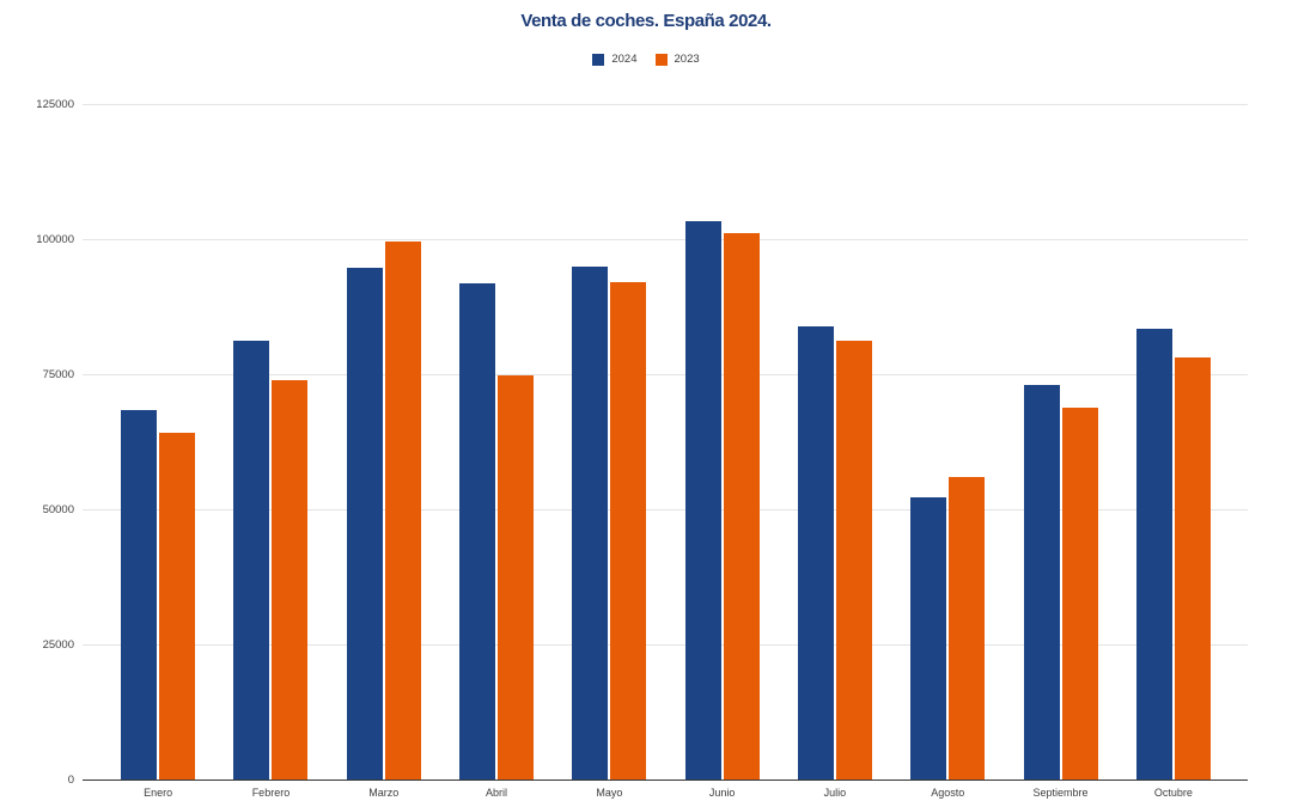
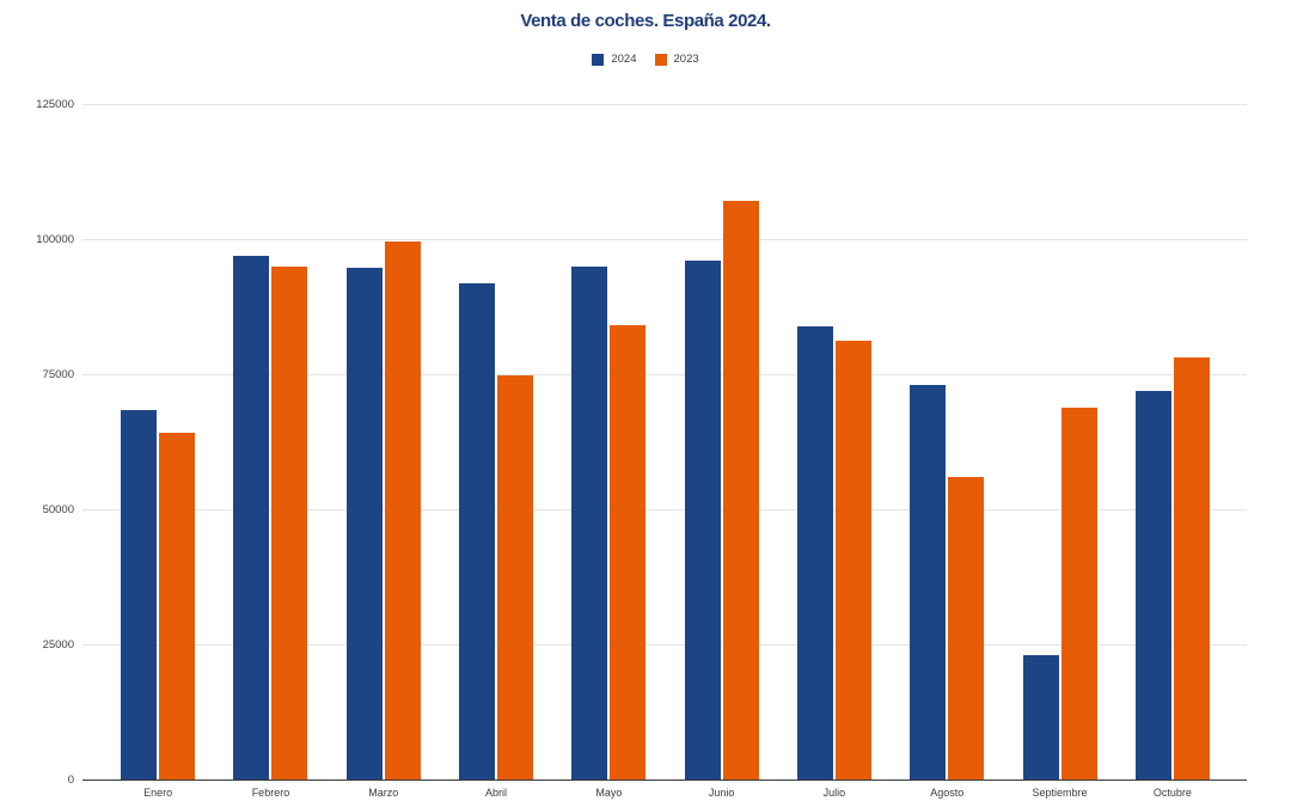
2024/Febrero: 81000 -> 97000
2023/Febrero: 74000 -> 95000
2023/Mayo: 92000 -> 84000
2024/Junio: 103000 -> 96000
2023/Junio: 101000 -> 107000
2024/Agosto: 52000 -> 73000
2024/Septiembre: 73000 -> 23000
2024/Octubre: 83000 -> 72000
